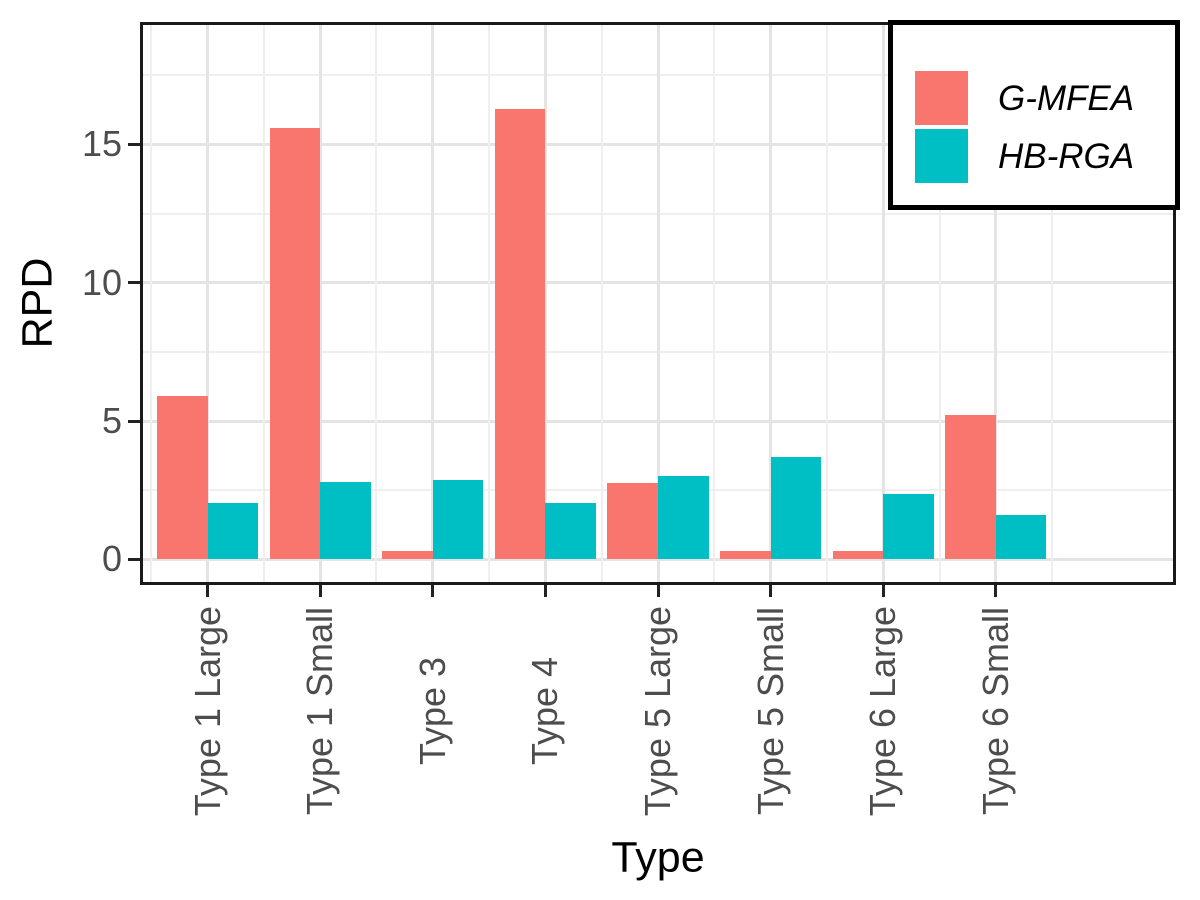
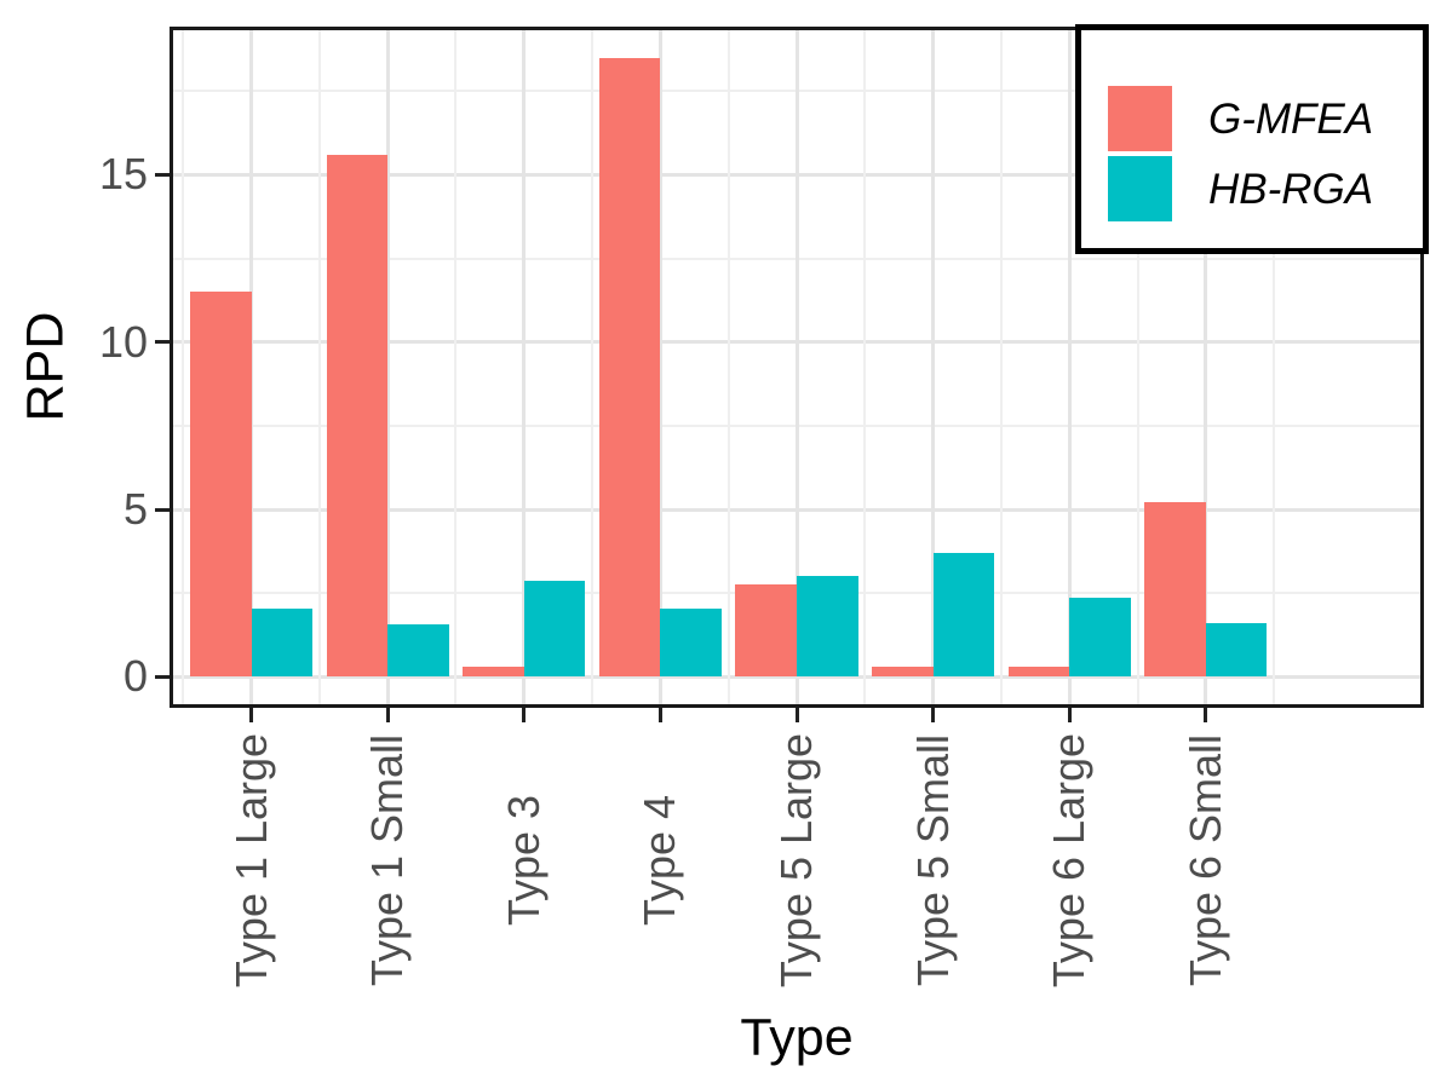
G-MFEA/Type 1 Large: 5.9 -> 11.5
HB-RGA/Type 1 Small: 2.8 -> 1.6
G-MFEA/Type 4: 16.3 -> 18.5
